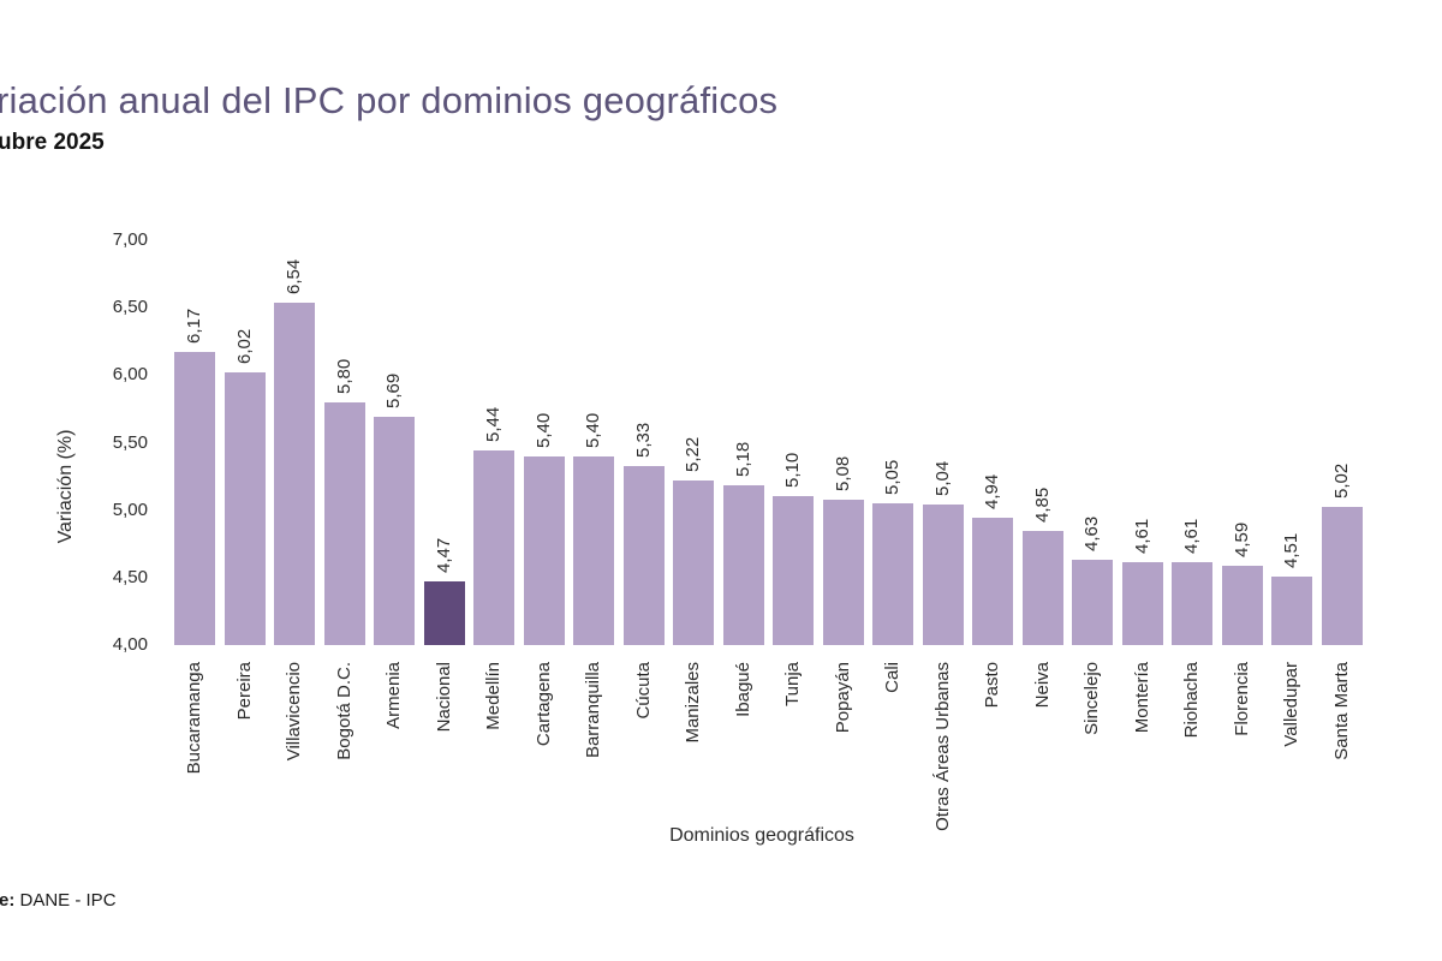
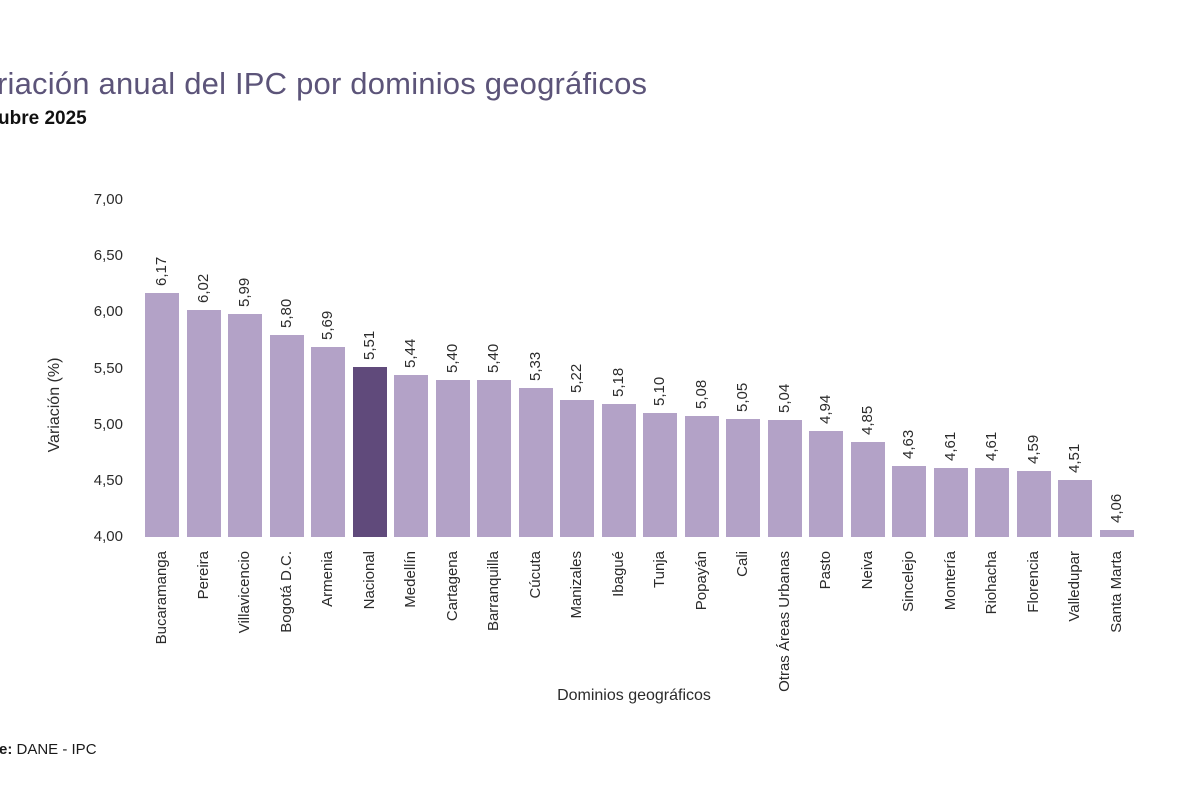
Villavicencio: 6,54 -> 5,99
Nacional: 4,47 -> 5,51
Santa Marta: 5,02 -> 4,06
